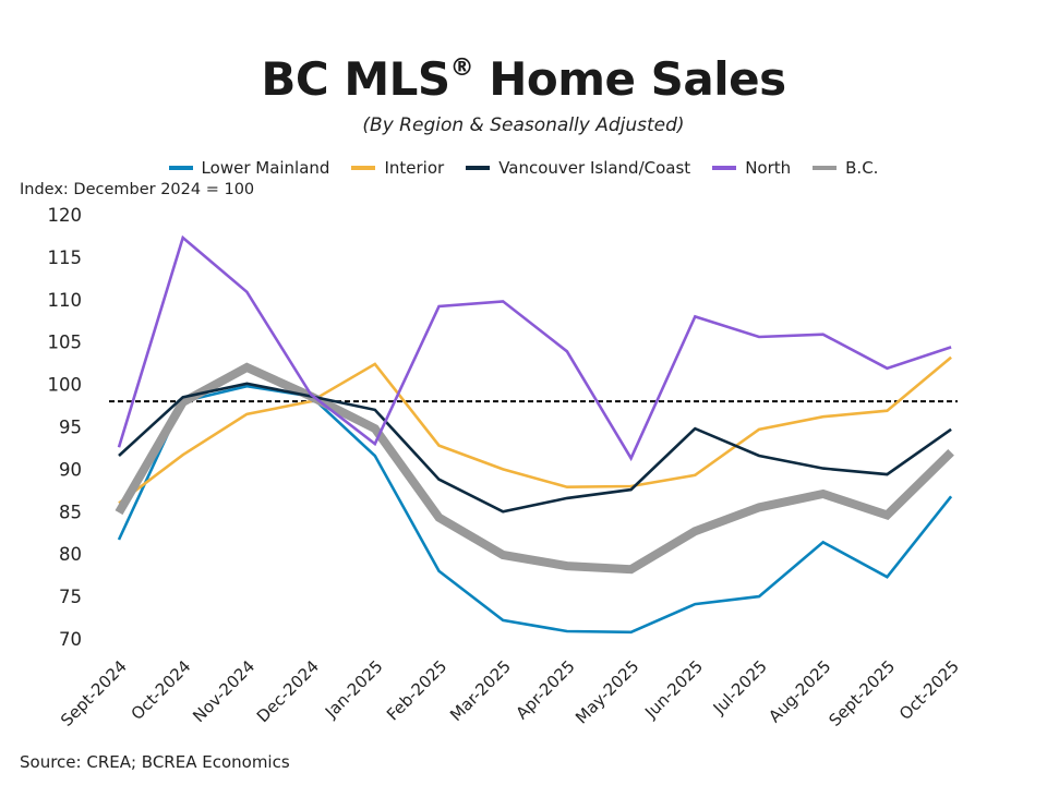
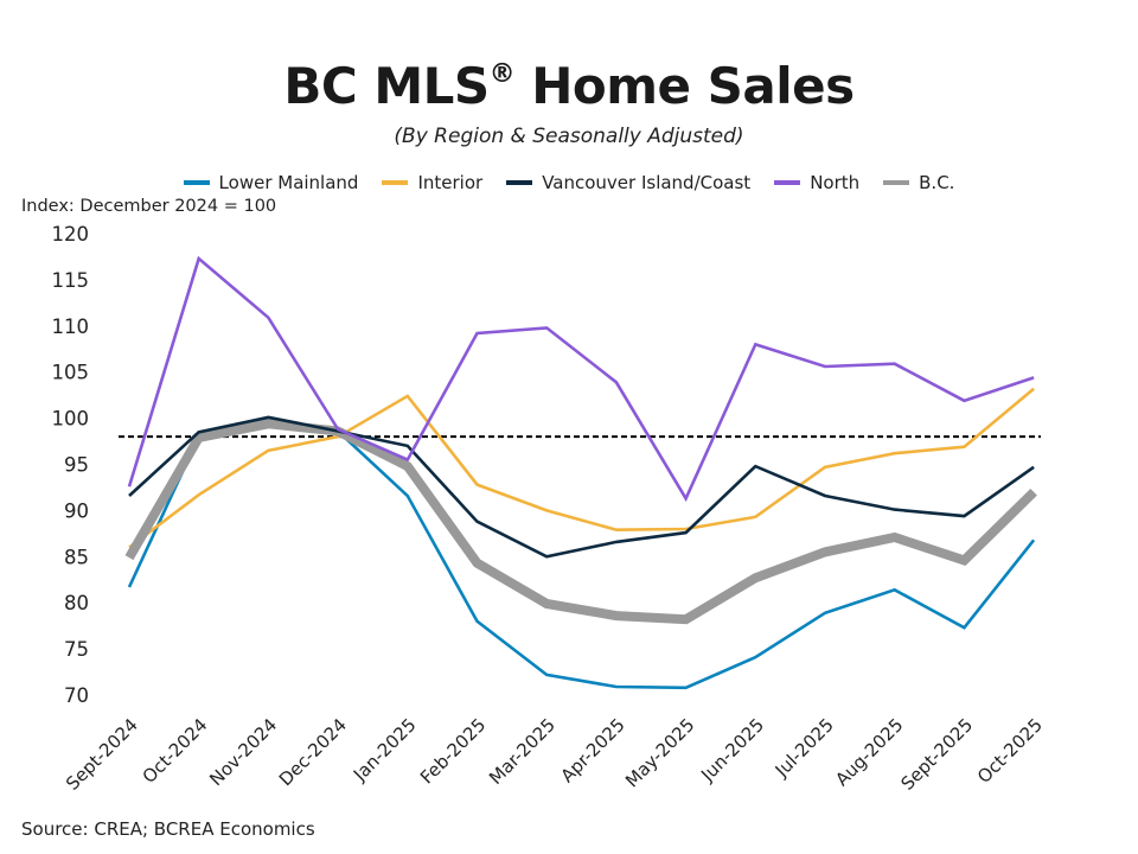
B.C./Nov-2024: 102 -> 99
North/Jan-2025: 93 -> 96
Lower Mainland/Jul-2025: 75 -> 79
